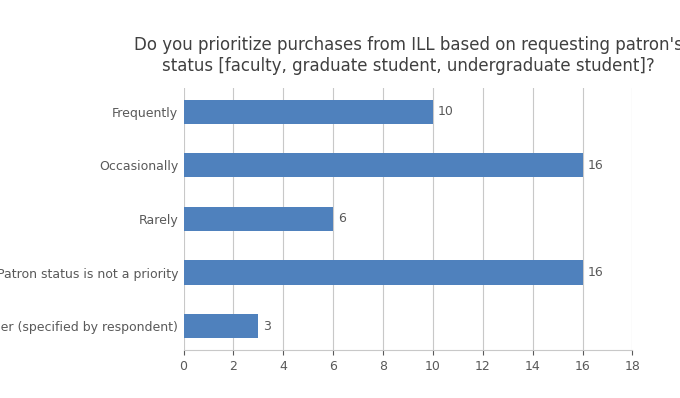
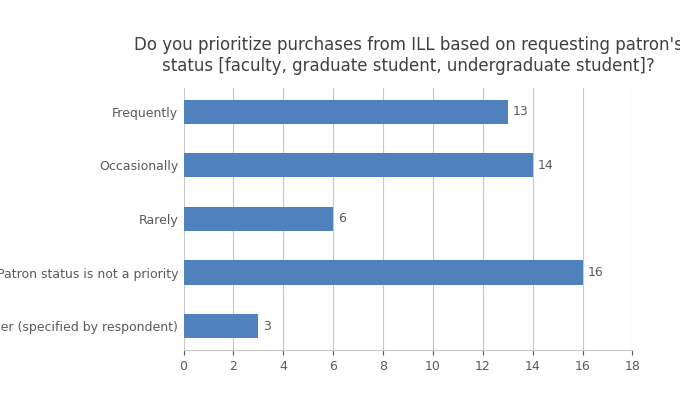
Frequently: 10 -> 13
Occasionally: 16 -> 14
